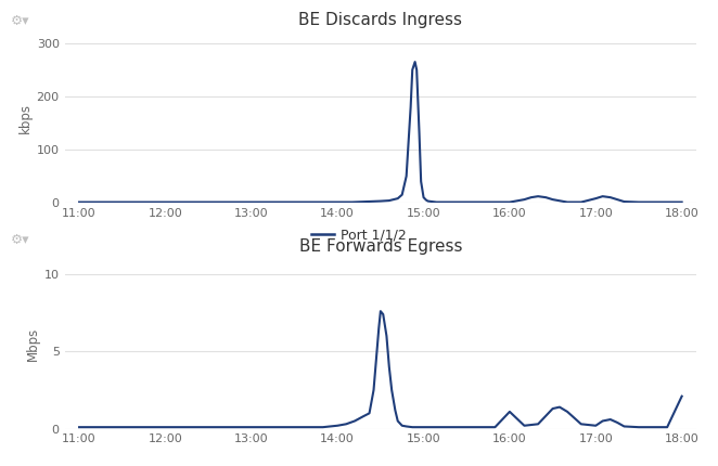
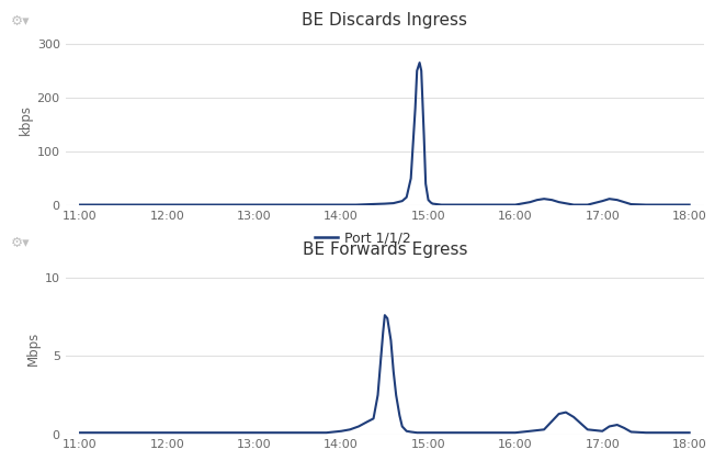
BE Forwards Egress/16:00: 1.1 -> 0.1
BE Forwards Egress/18:00: 2.1 -> 0.1
